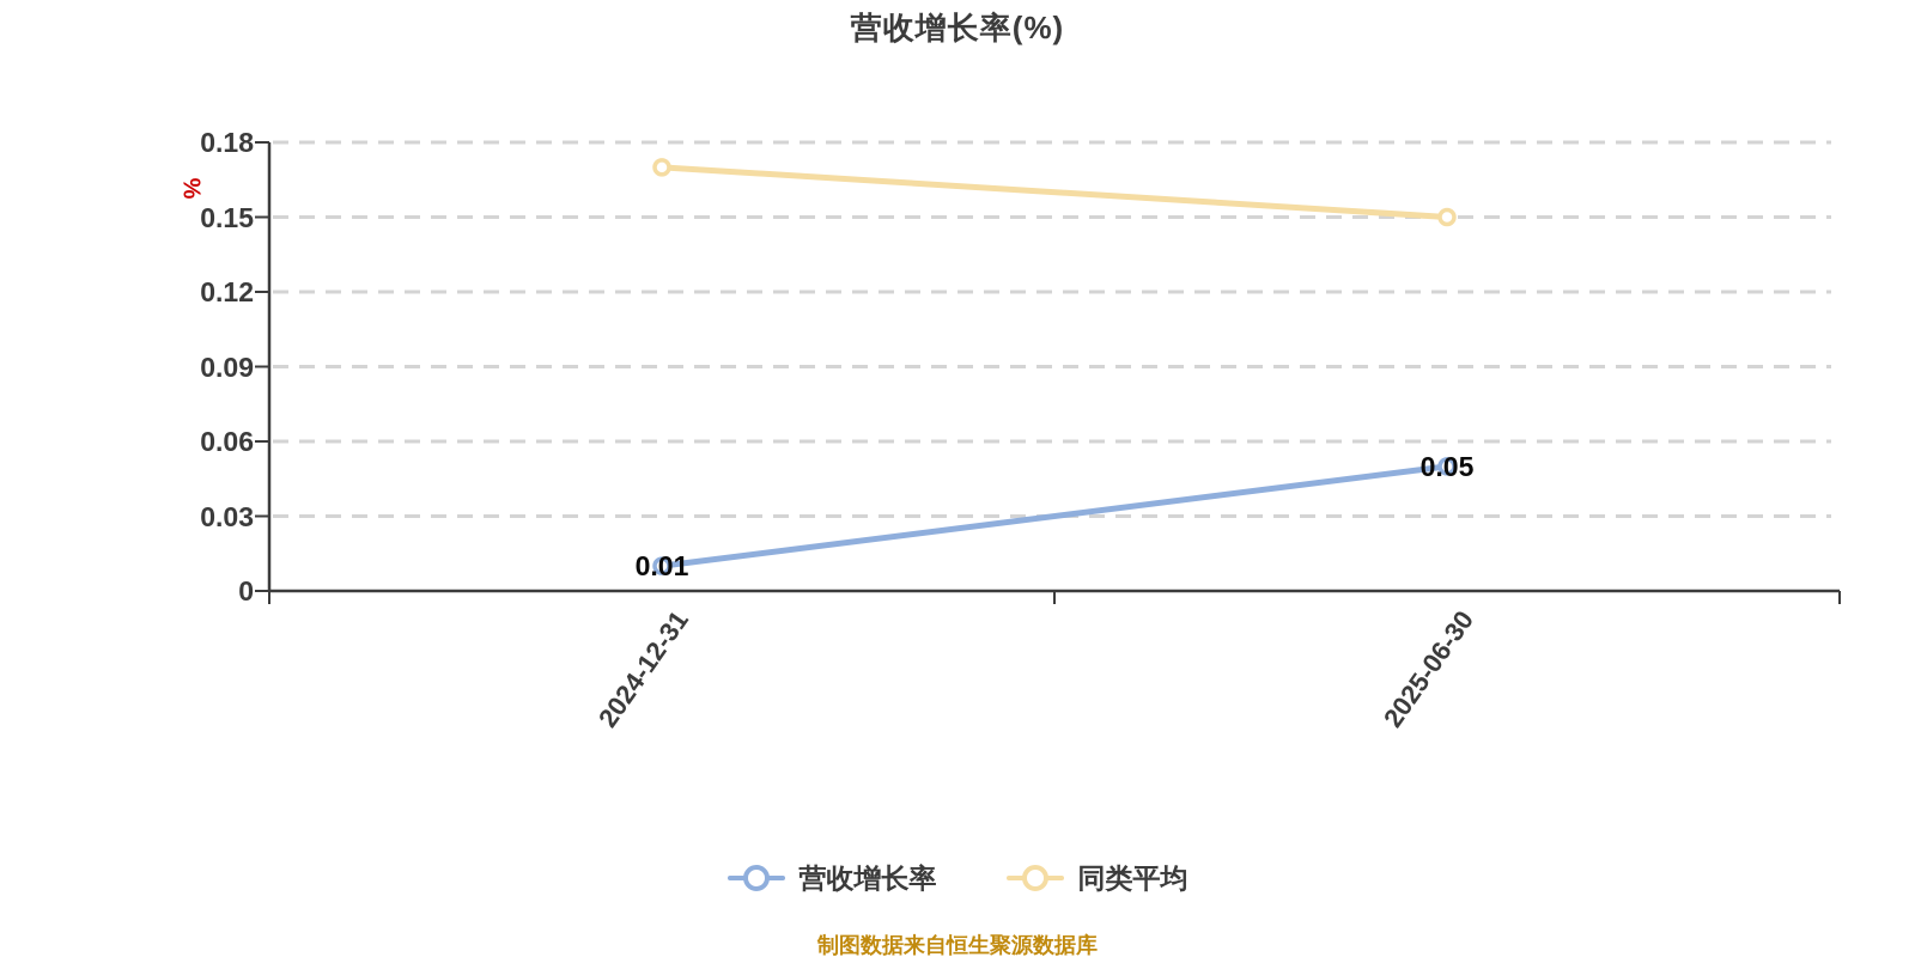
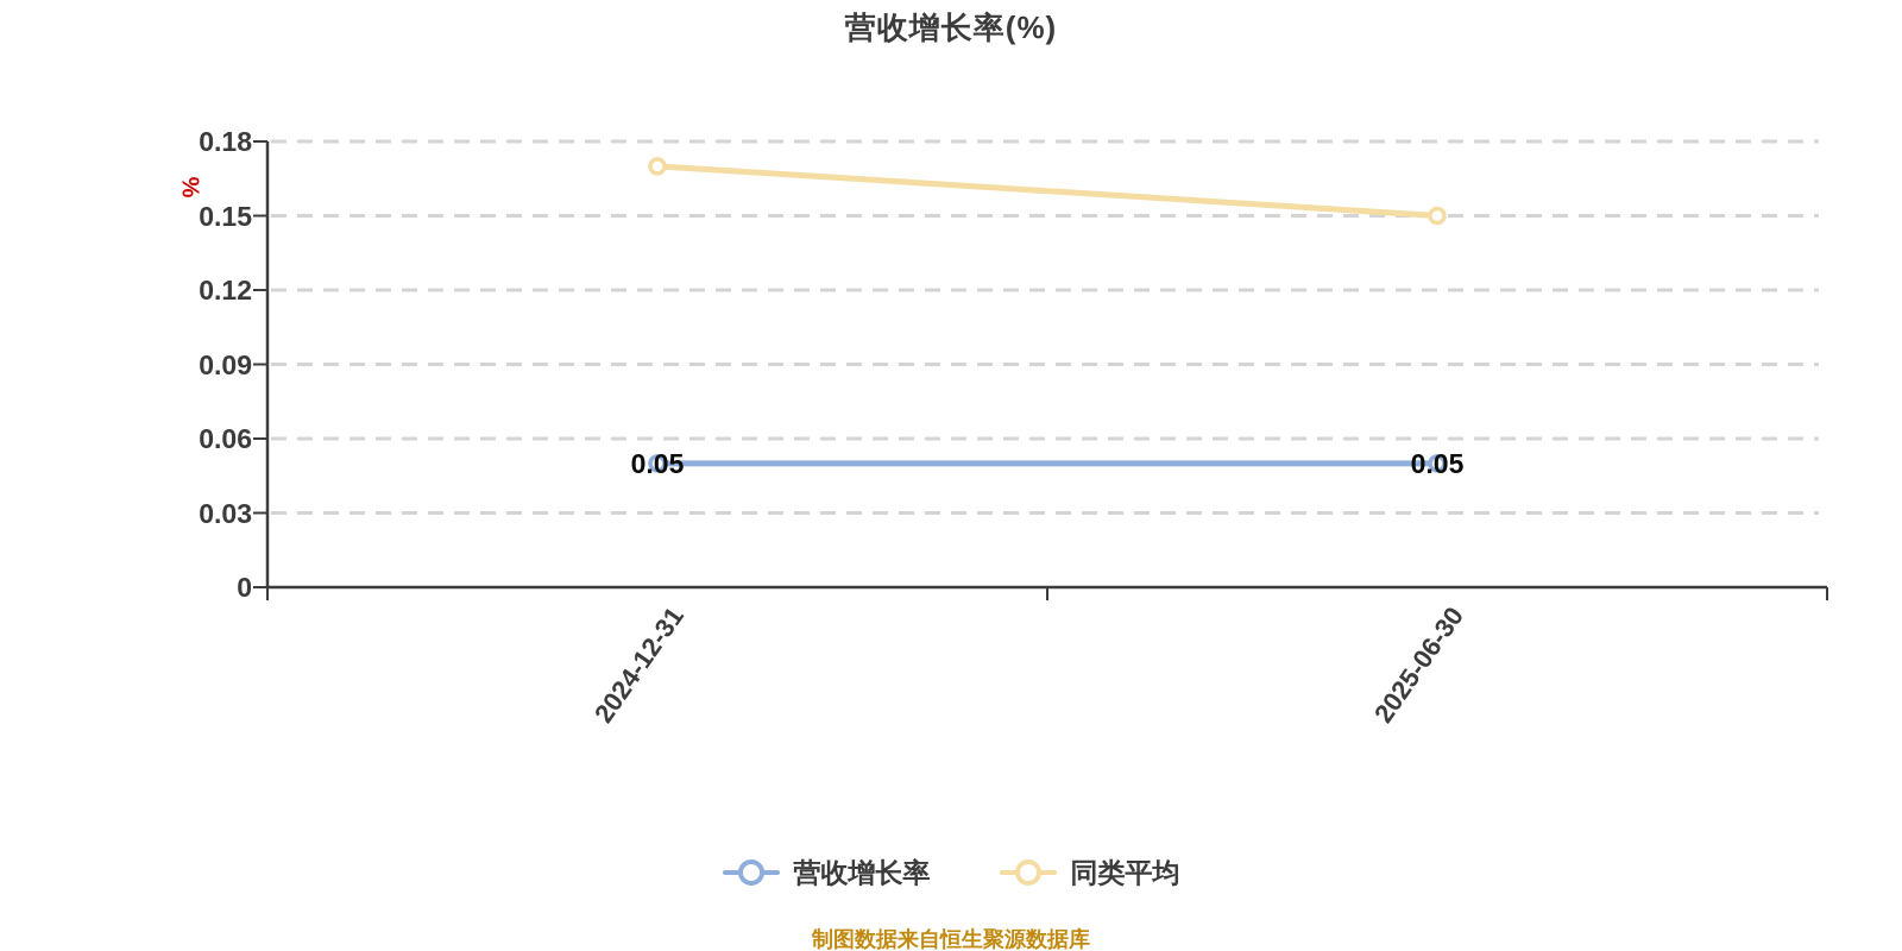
营收增长率/2024-12-31: 0.01 -> 0.05
